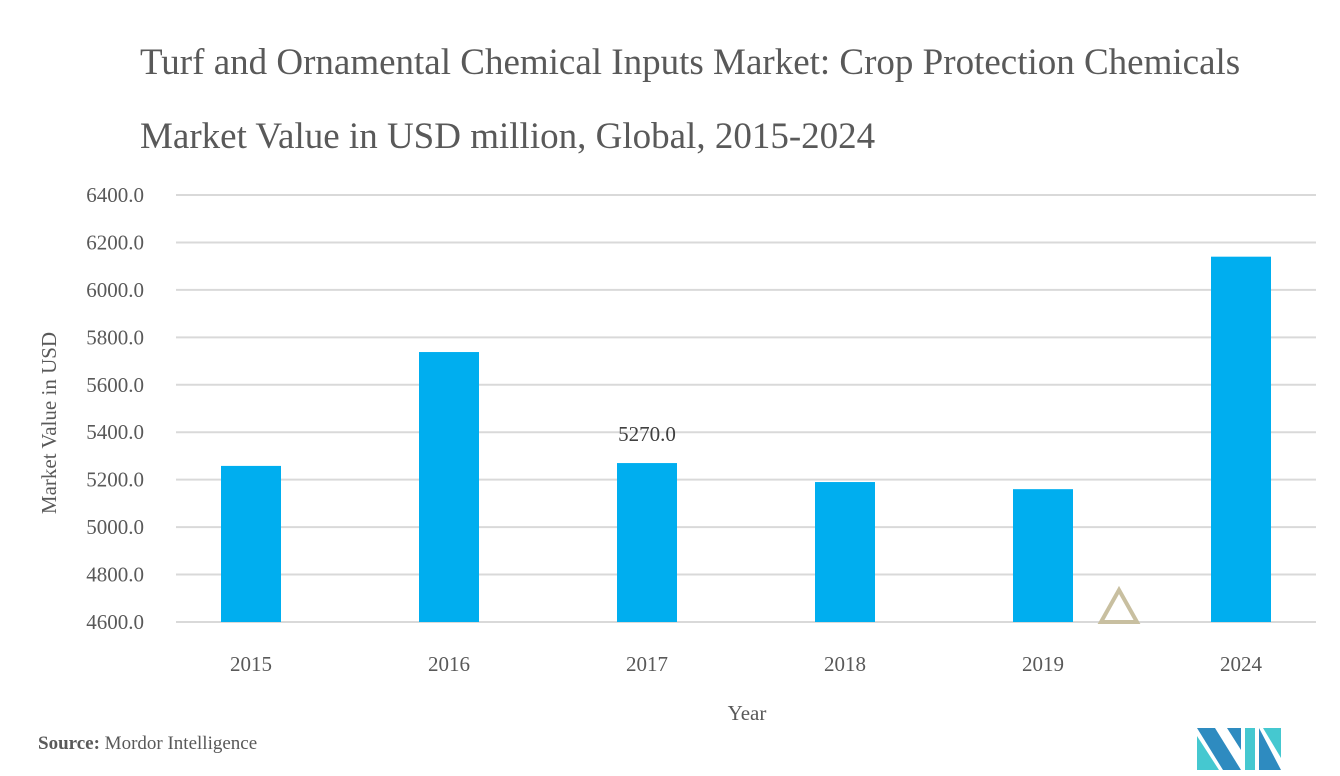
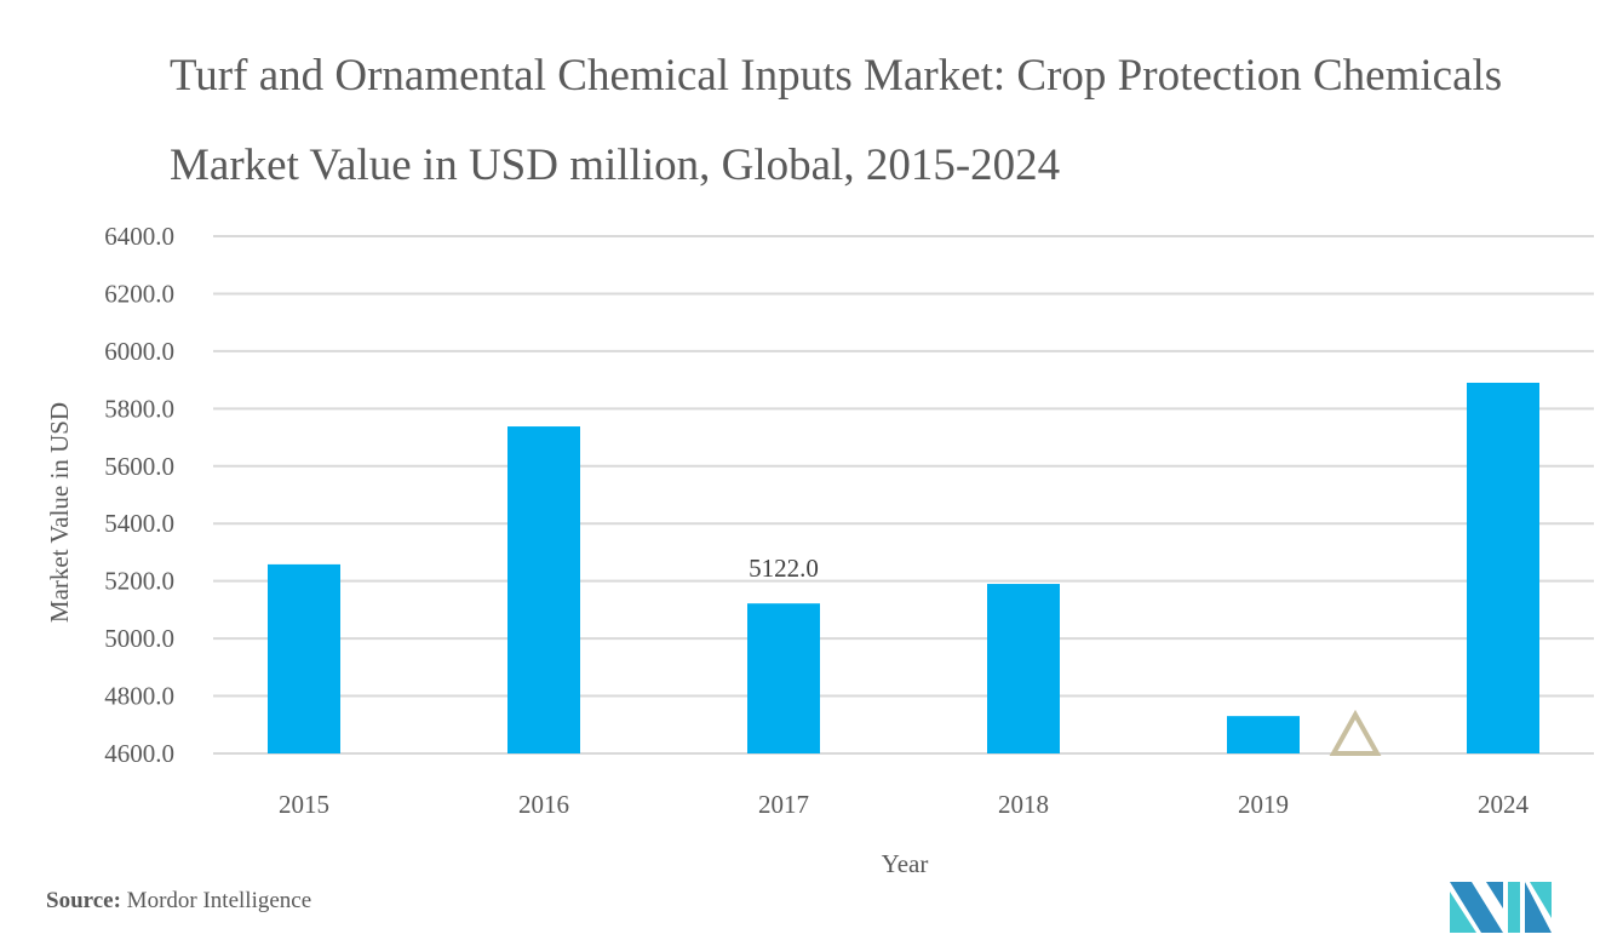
2017: 5270.0 -> 5122.0
2019: 5160 -> 4730
2024: 6140 -> 5890
